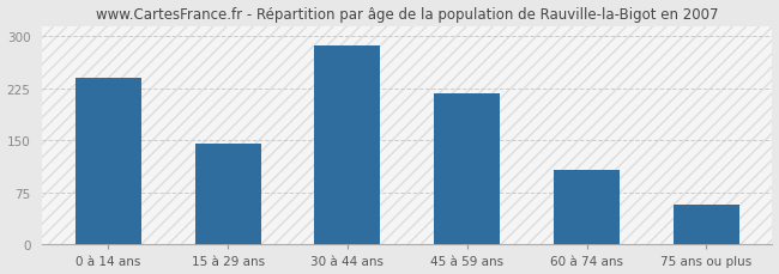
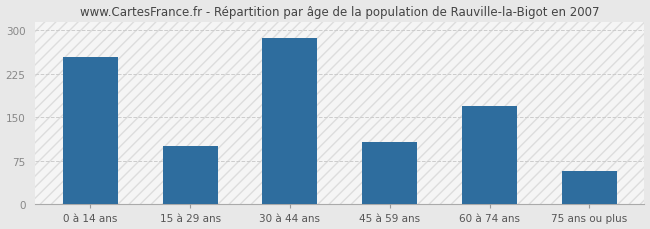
0 à 14 ans: 240 -> 254
15 à 29 ans: 146 -> 100
45 à 59 ans: 218 -> 108
60 à 74 ans: 107 -> 170
